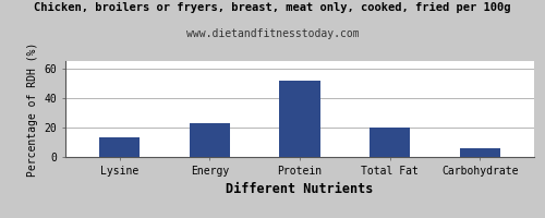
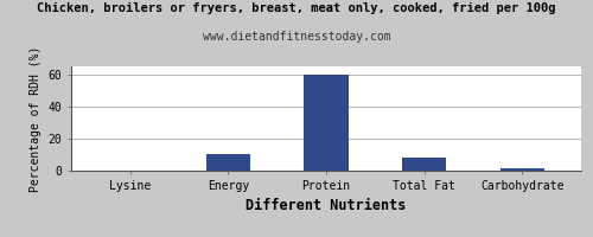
Lysine: 13 -> 0
Energy: 23 -> 10
Protein: 52 -> 60
Total Fat: 20 -> 8
Carbohydrate: 6 -> 1
